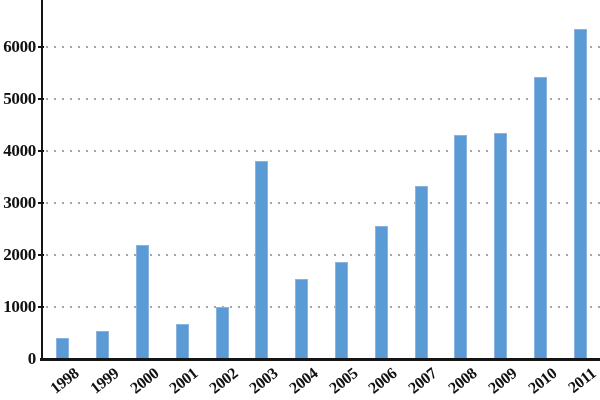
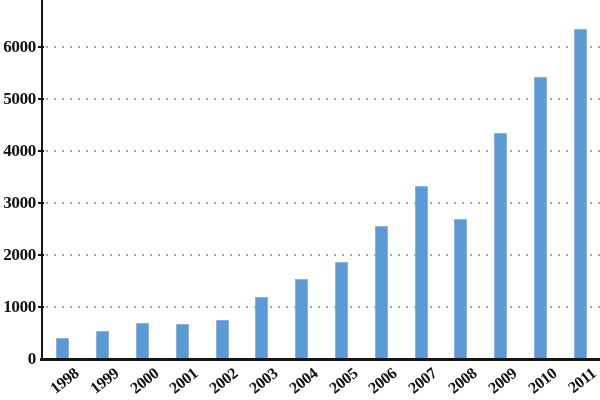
2000: 2200 -> 700
2002: 1000 -> 800
2003: 3800 -> 1200
2008: 4300 -> 2700
